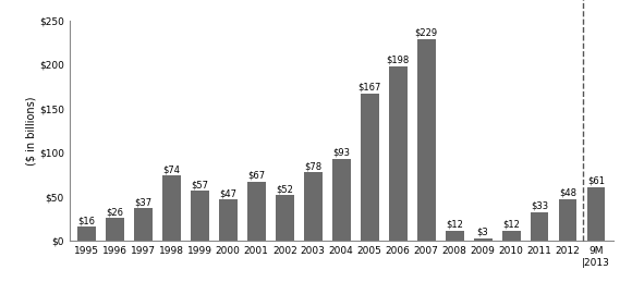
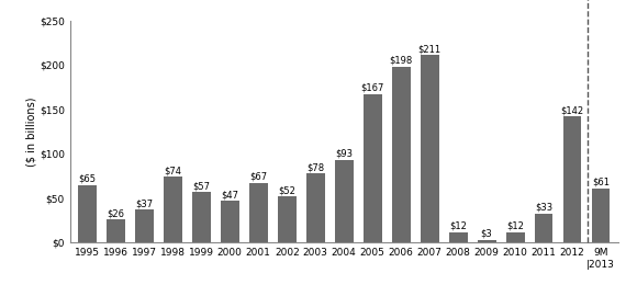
1995: $16 -> $65
2007: $229 -> $211
2012: $48 -> $142
